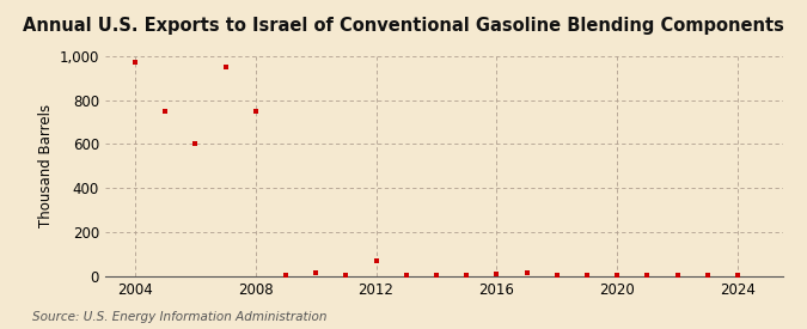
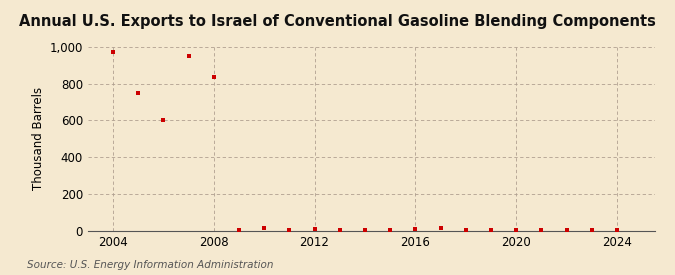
2008: 750 -> 840
2012: 70 -> 10
